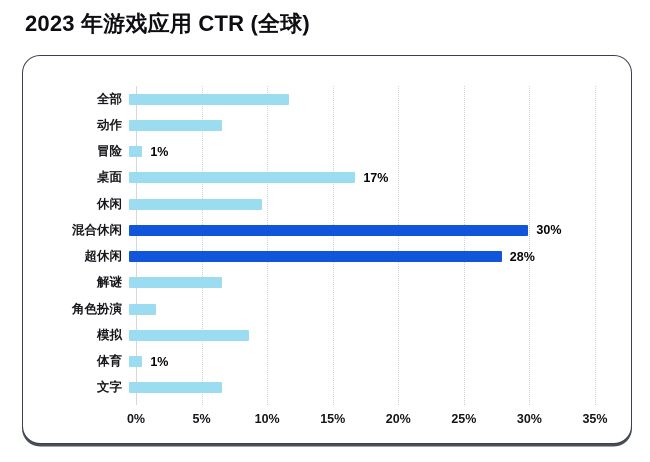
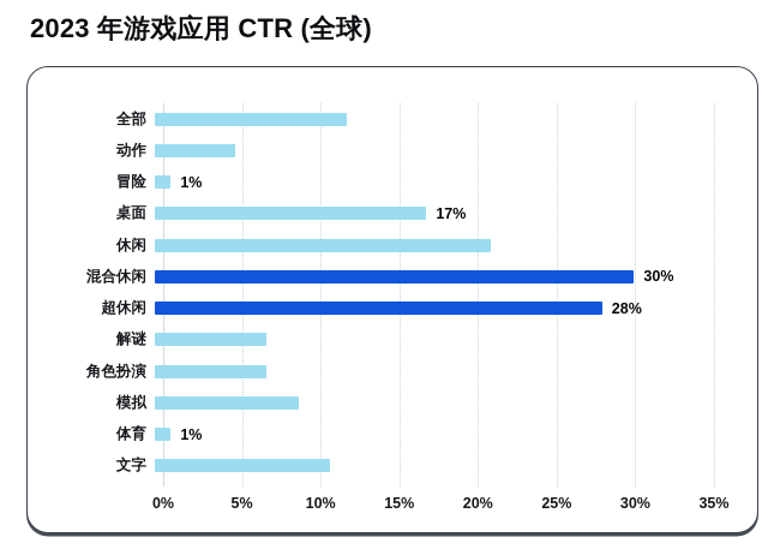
动作: 7% -> 5%
休闲: 10% -> 21%
角色扮演: 2% -> 7%
文字: 7% -> 11%
